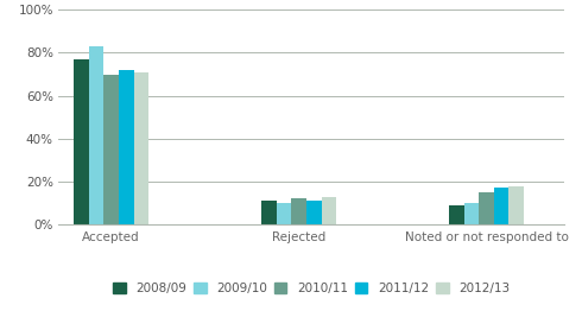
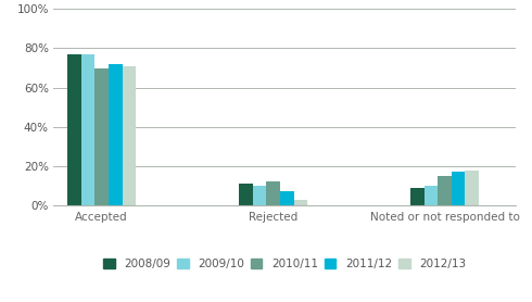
2009/10/Accepted: 83% -> 77%
2011/12/Rejected: 11% -> 7%
2012/13/Rejected: 13% -> 3%
